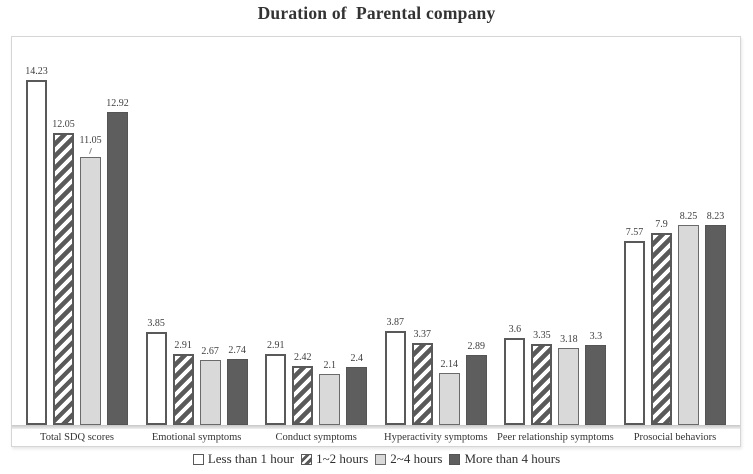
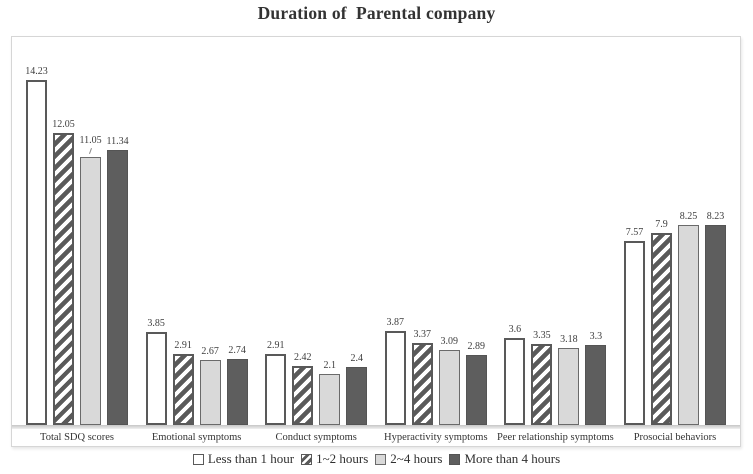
More than 4 hours/Total SDQ scores: 12.92 -> 11.34
2~4 hours/Hyperactivity symptoms: 2.14 -> 3.09
